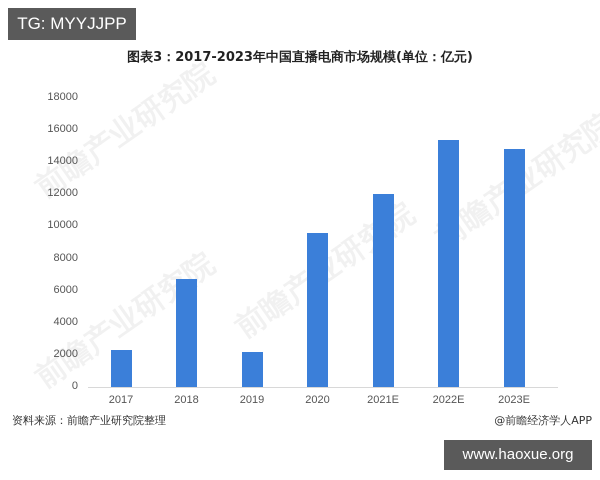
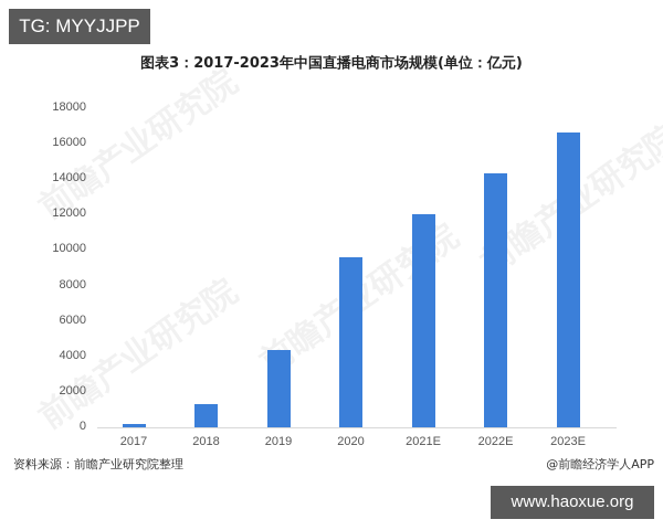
2017: 2300 -> 200
2018: 6700 -> 1300
2019: 2200 -> 4300
2022E: 15400 -> 14300
2023E: 14800 -> 16600
